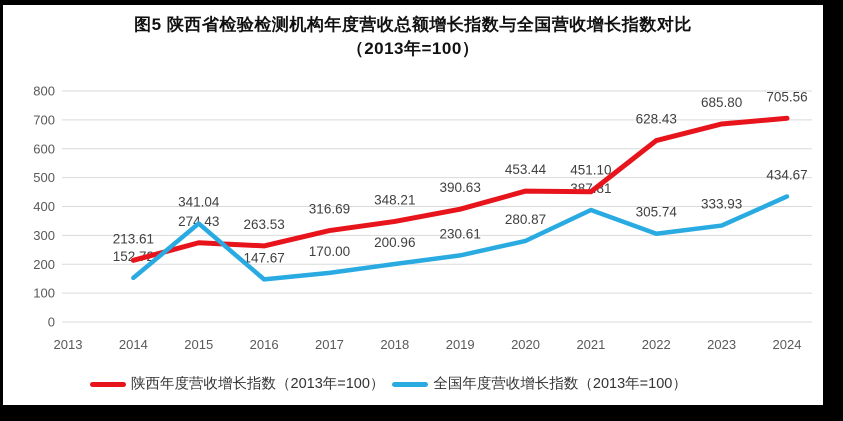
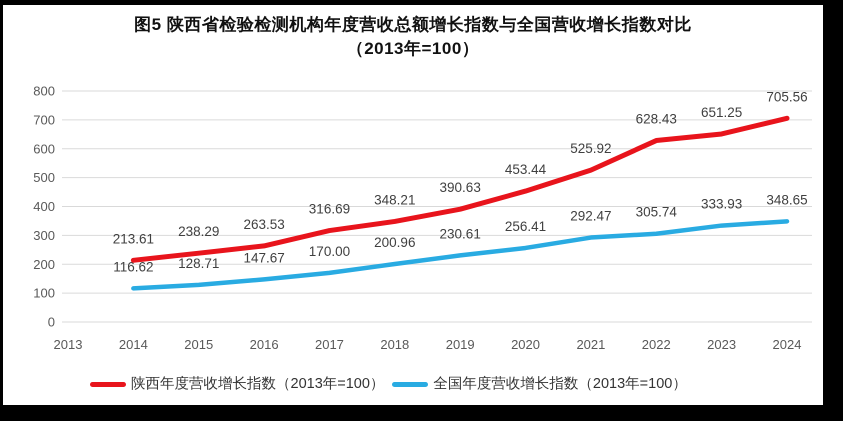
全国年度营收增长指数（2013年=100）/2014: 152.72 -> 116.62
陕西年度营收增长指数（2013年=100）/2015: 274.43 -> 238.29
全国年度营收增长指数（2013年=100）/2015: 341.04 -> 128.71
全国年度营收增长指数（2013年=100）/2020: 280.87 -> 256.41
陕西年度营收增长指数（2013年=100）/2021: 451.10 -> 525.92
全国年度营收增长指数（2013年=100）/2021: 387.81 -> 292.47
陕西年度营收增长指数（2013年=100）/2023: 685.80 -> 651.25
全国年度营收增长指数（2013年=100）/2024: 434.67 -> 348.65
